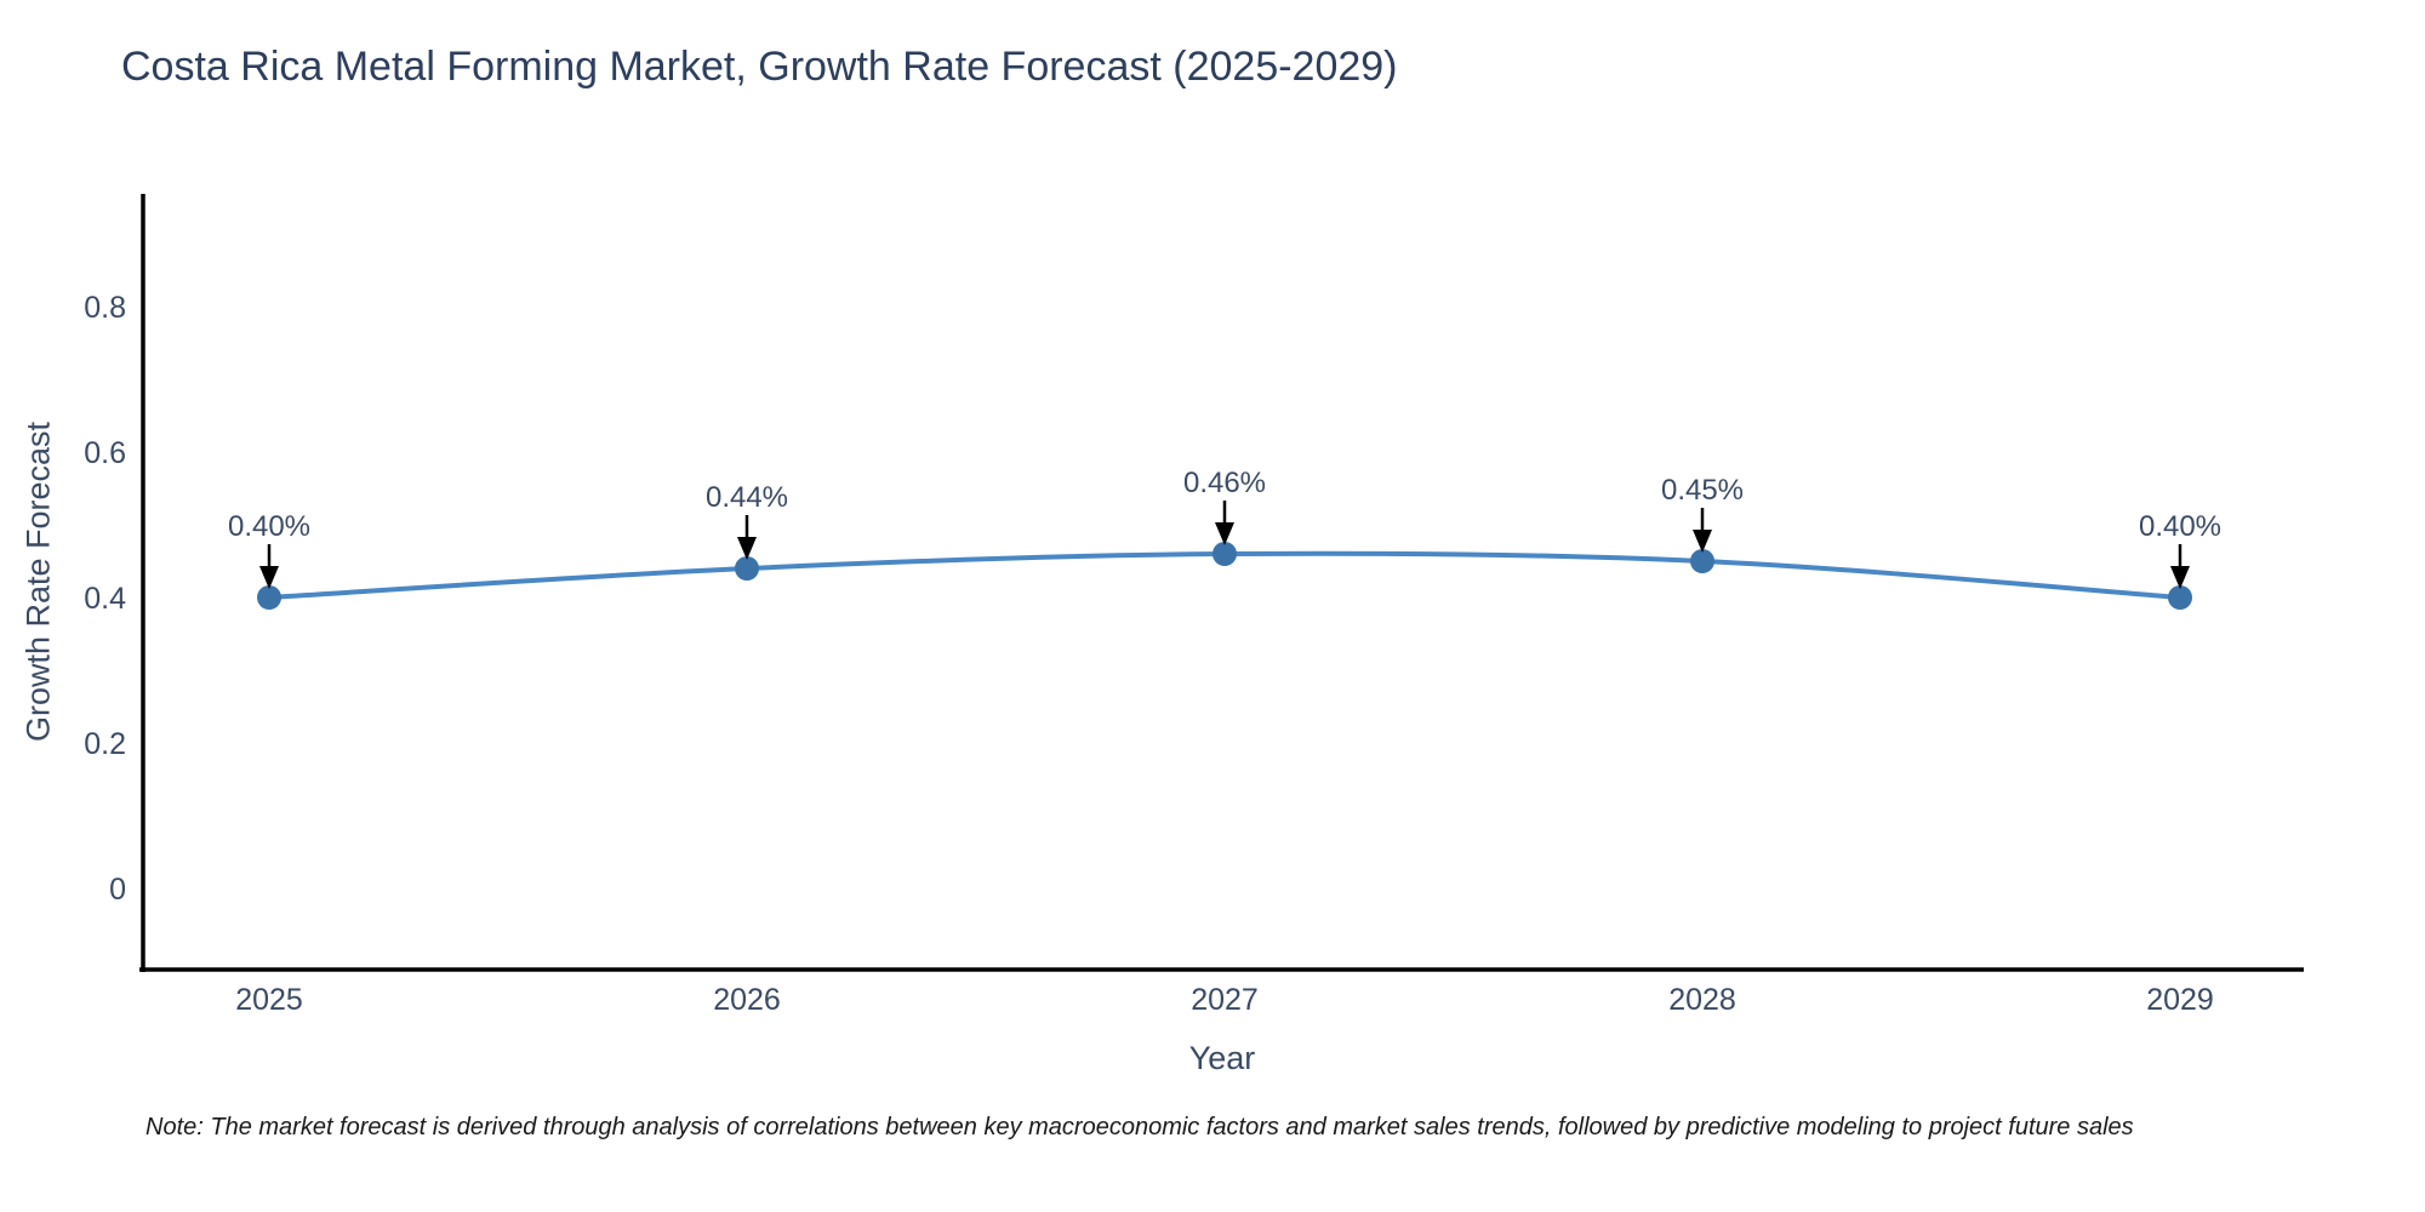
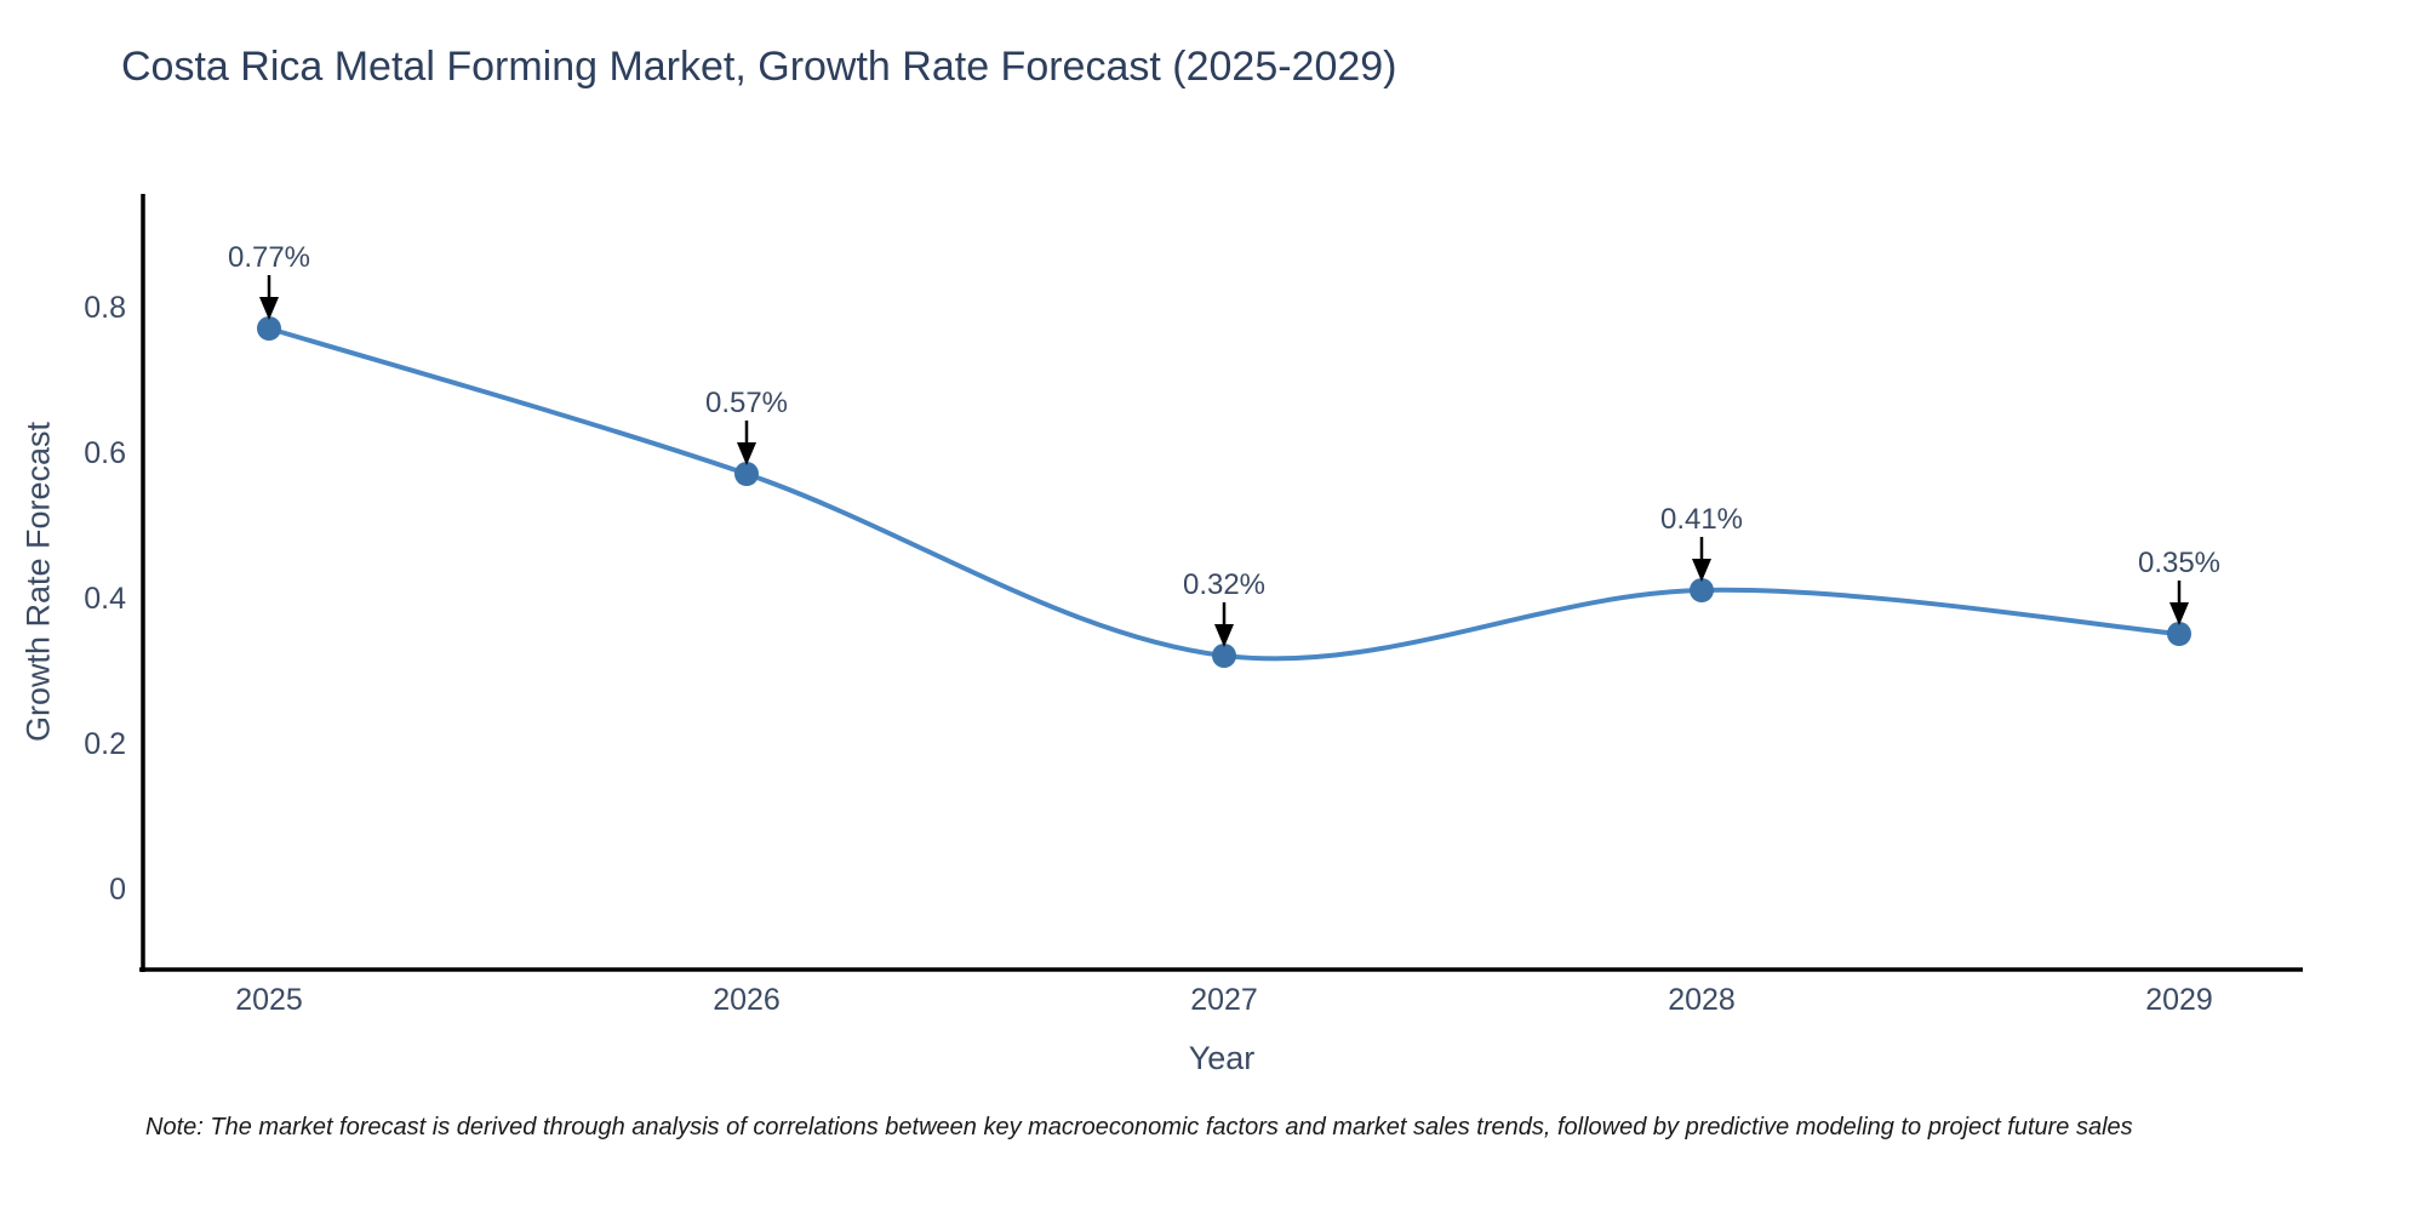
2025: 0.40% -> 0.77%
2026: 0.44% -> 0.57%
2027: 0.46% -> 0.32%
2028: 0.45% -> 0.41%
2029: 0.40% -> 0.35%
